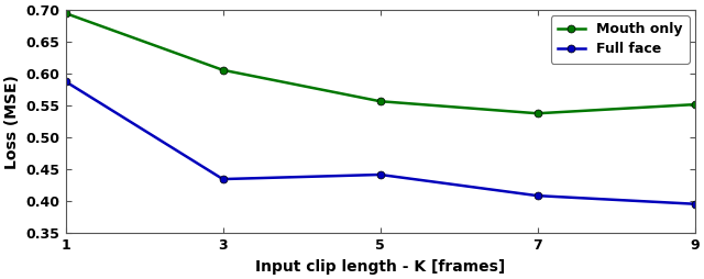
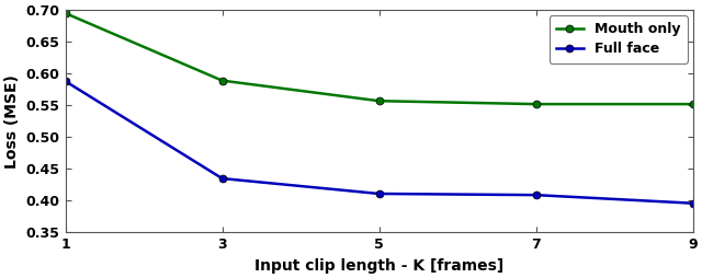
Mouth only/3: 0.606 -> 0.589
Full face/5: 0.442 -> 0.411
Mouth only/7: 0.538 -> 0.552
